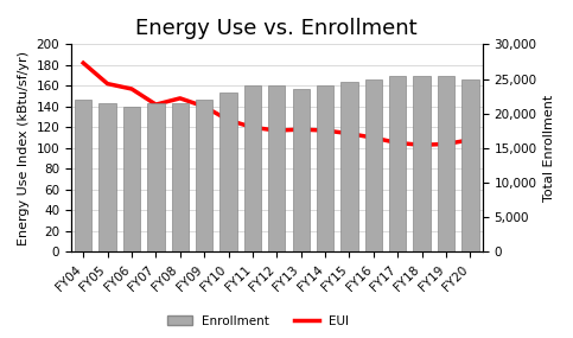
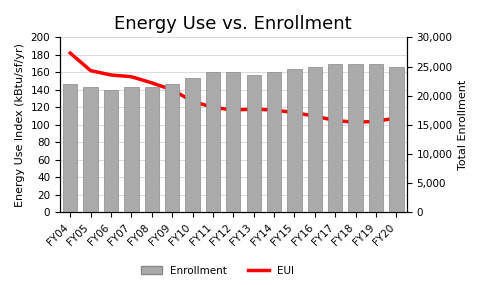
EUI/FY07: 142 -> 155
